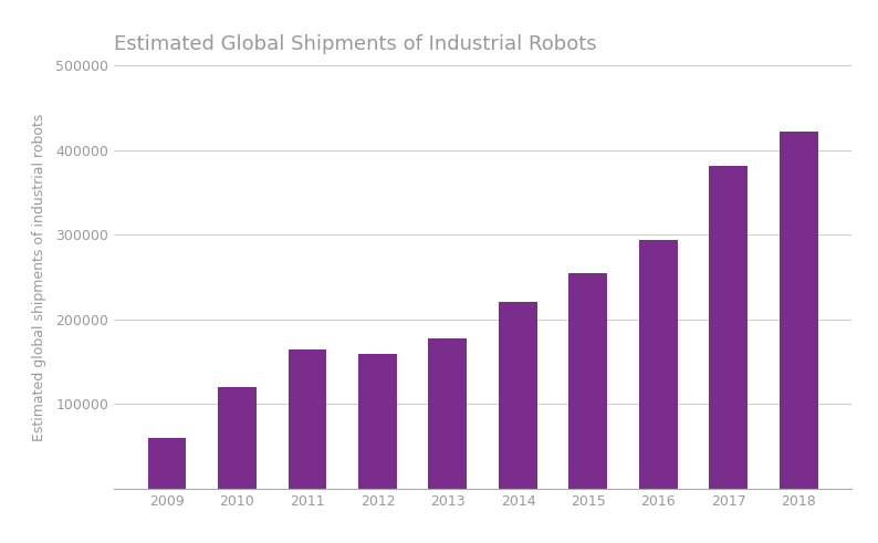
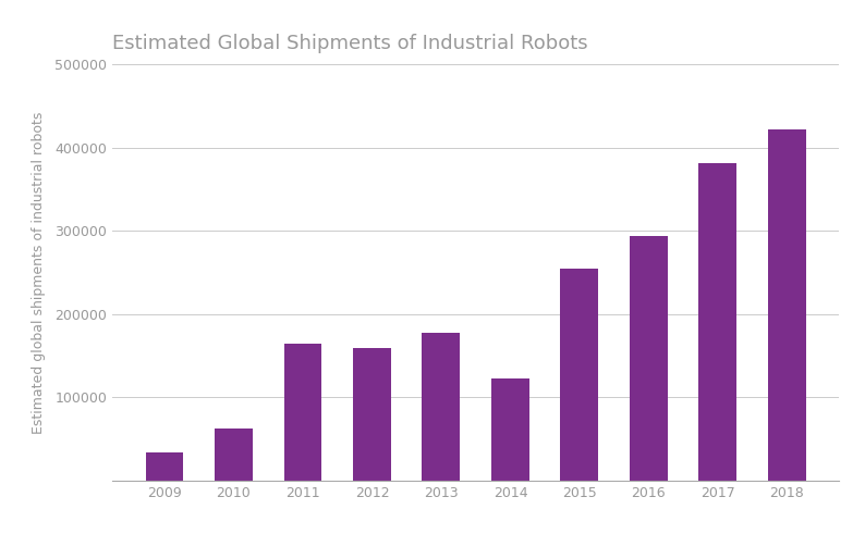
2009: 60000 -> 34000
2010: 120000 -> 62000
2014: 221000 -> 122000
